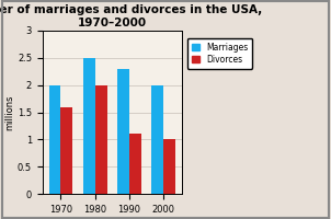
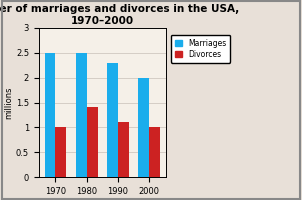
Marriages/1970: 2.0 -> 2.5
Divorces/1970: 1.6 -> 1.0
Divorces/1980: 2.0 -> 1.4
